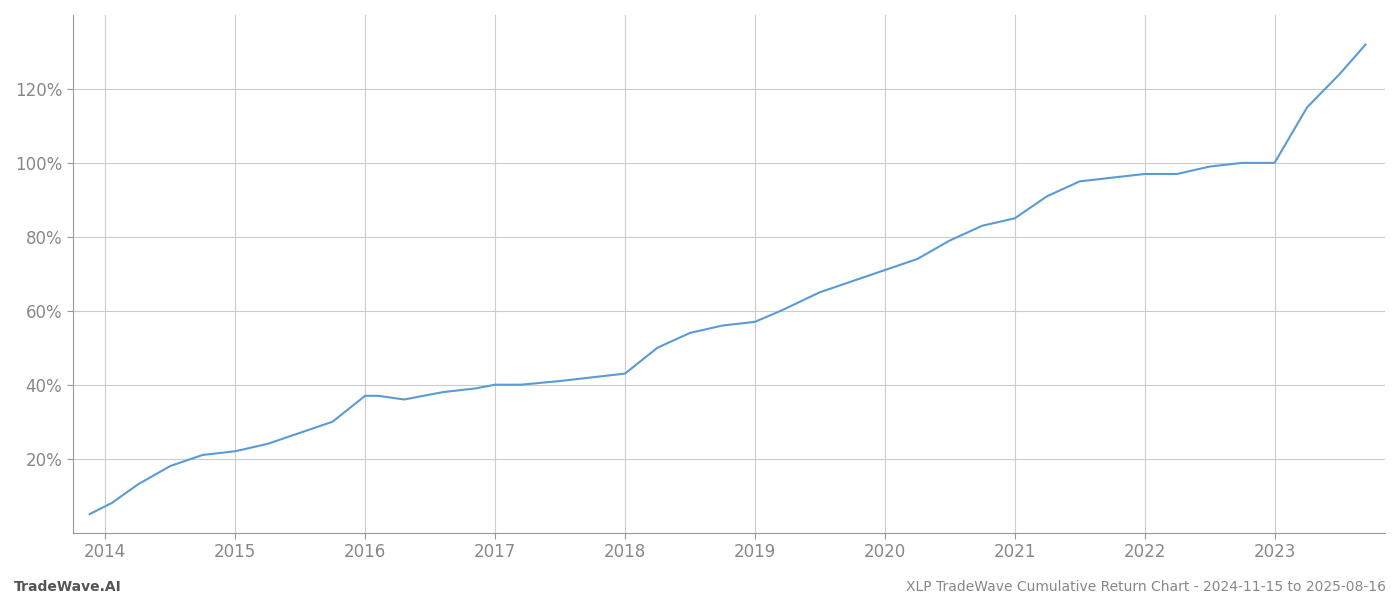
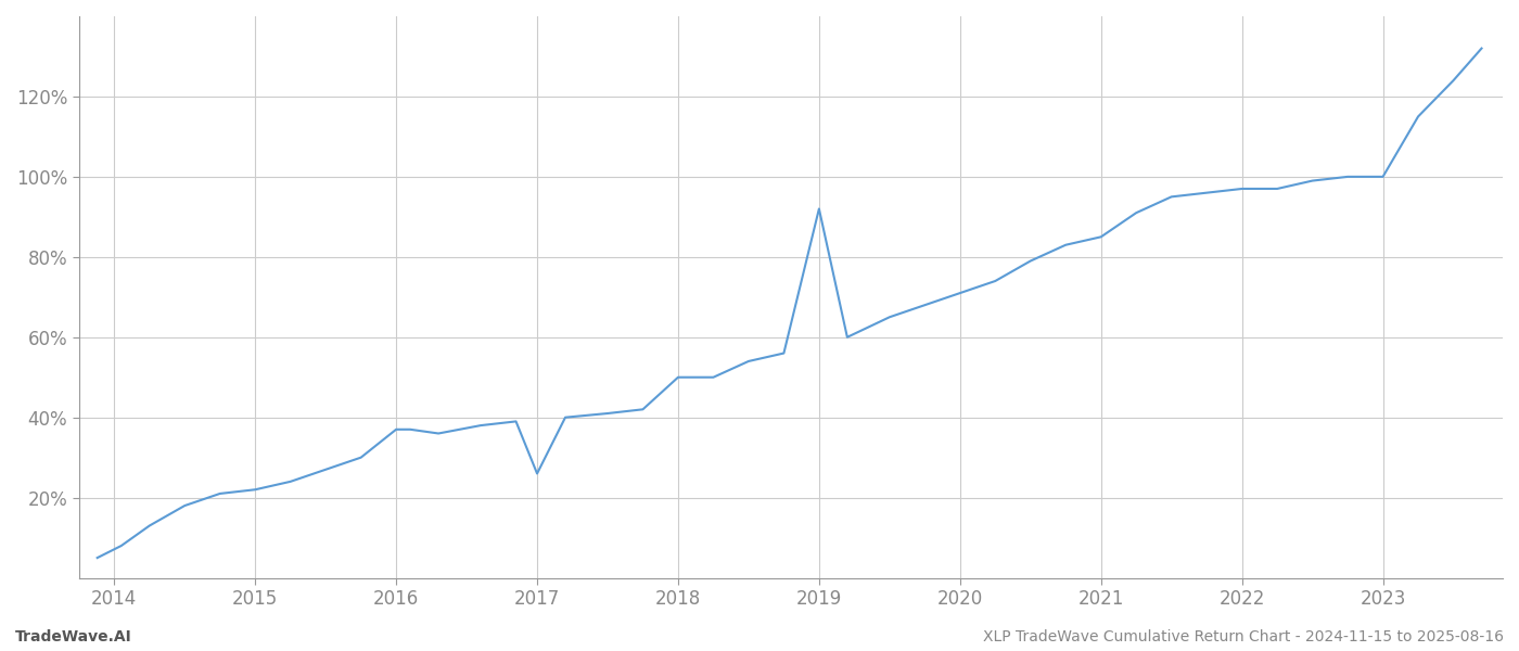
2017: 40% -> 26%
2018: 43% -> 50%
2019: 57% -> 92%
